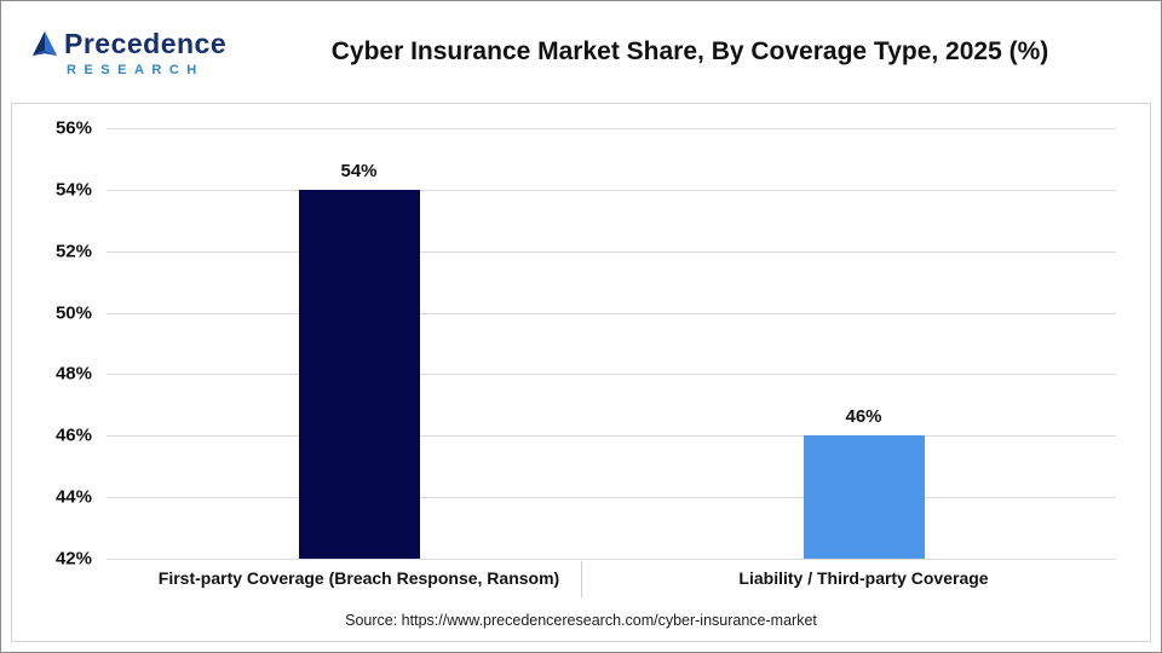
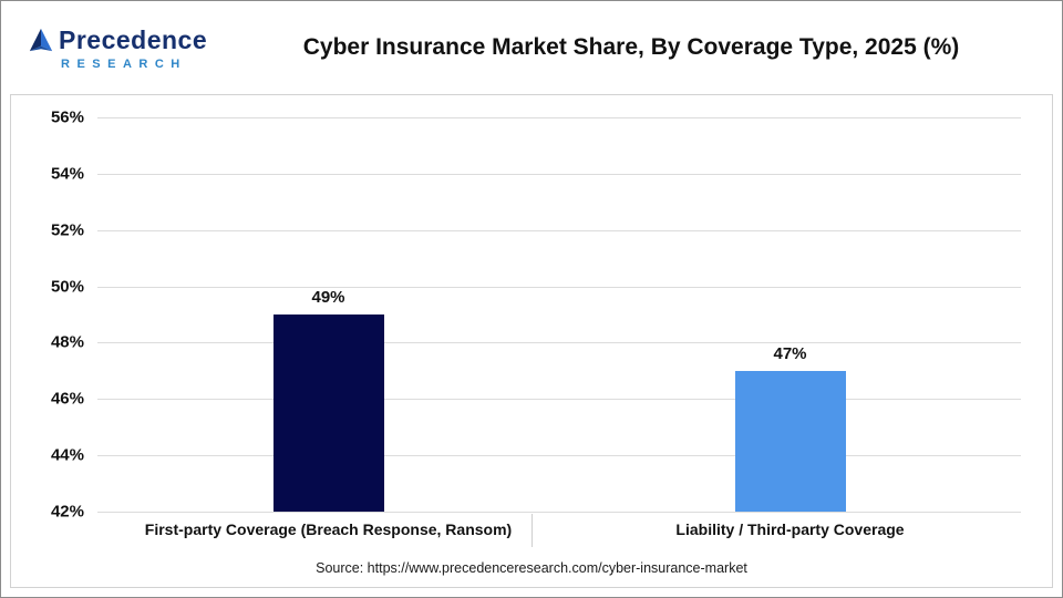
First-party Coverage (Breach Response, Ransom): 54% -> 49%
Liability / Third-party Coverage: 46% -> 47%
